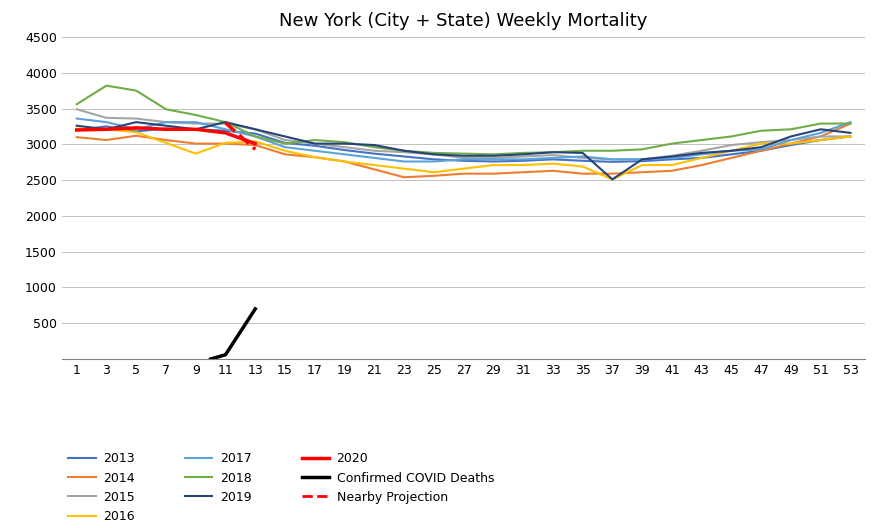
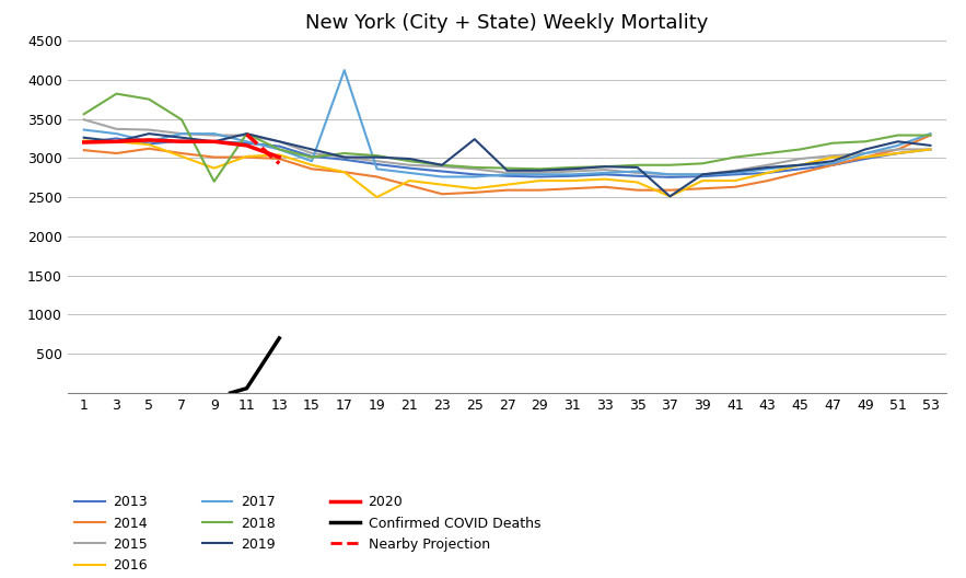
2018/9: 3410 -> 2700
2017/17: 2910 -> 4120
2016/19: 2760 -> 2500
2019/25: 2860 -> 3240
